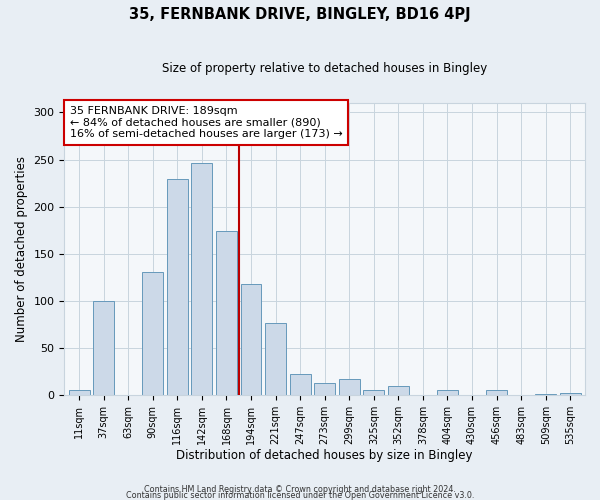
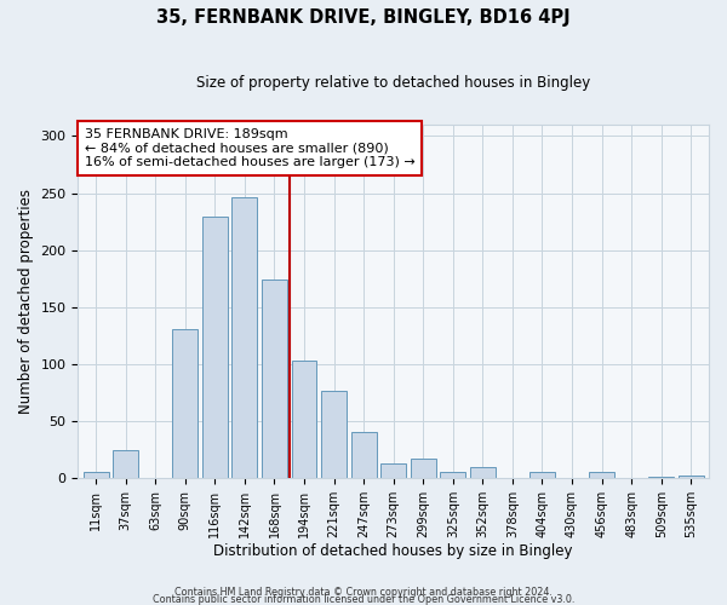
37sqm: 100 -> 24
194sqm: 118 -> 103
247sqm: 22 -> 40
